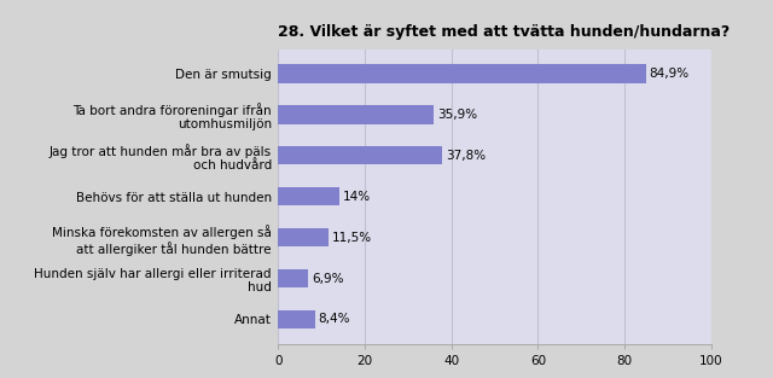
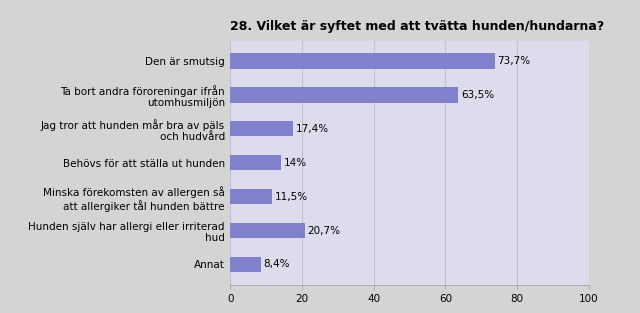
Den är smutsig: 84,9% -> 73,7%
Ta bort andra föroreningar ifrån utomhusmiljön: 35,9% -> 63,5%
Jag tror att hunden mår bra av päls och hudvård: 37,8% -> 17,4%
Hunden själv har allergi eller irriterad hud: 6,9% -> 20,7%
